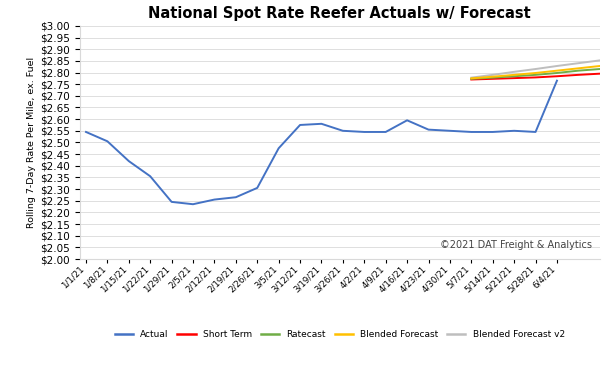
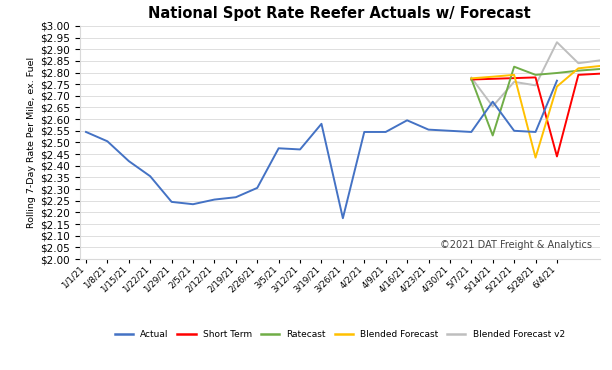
Actual/3/12/21: $2.575 -> $2.470
Actual/3/26/21: $2.550 -> $2.175
Actual/5/14/21: $2.545 -> $2.675
Ratecast/5/14/21: $2.778 -> $2.530
Blended Forecast v2/5/14/21: $2.790 -> $2.655
Ratecast/5/21/21: $2.784 -> $2.825
Blended Forecast v2/5/21/21: $2.803 -> $2.760
Blended Forecast/5/28/21: $2.798 -> $2.435
Blended Forecast v2/5/28/21: $2.815 -> $2.745
Short Term/6/4/21: $2.784 -> $2.440
Blended Forecast/6/4/21: $2.808 -> $2.740
Blended Forecast v2/6/4/21: $2.828 -> $2.930
